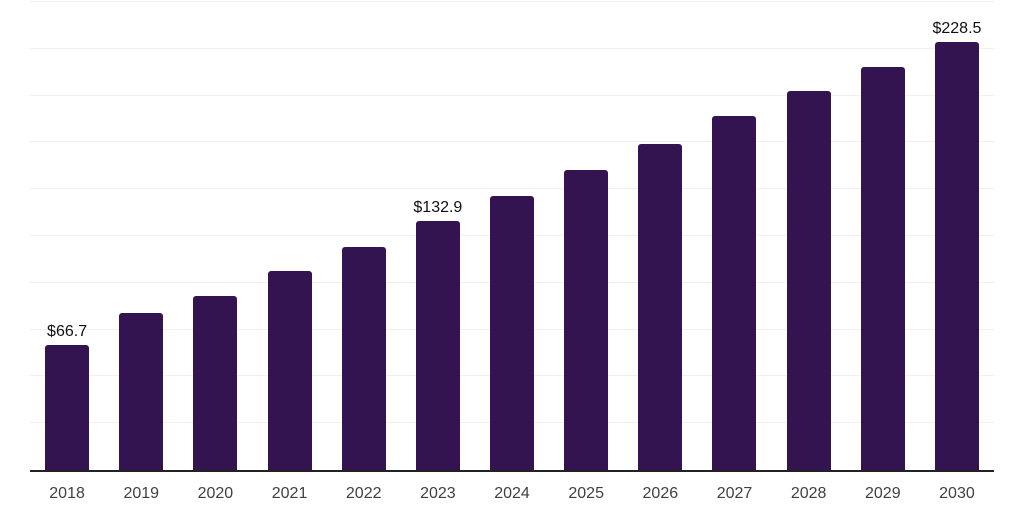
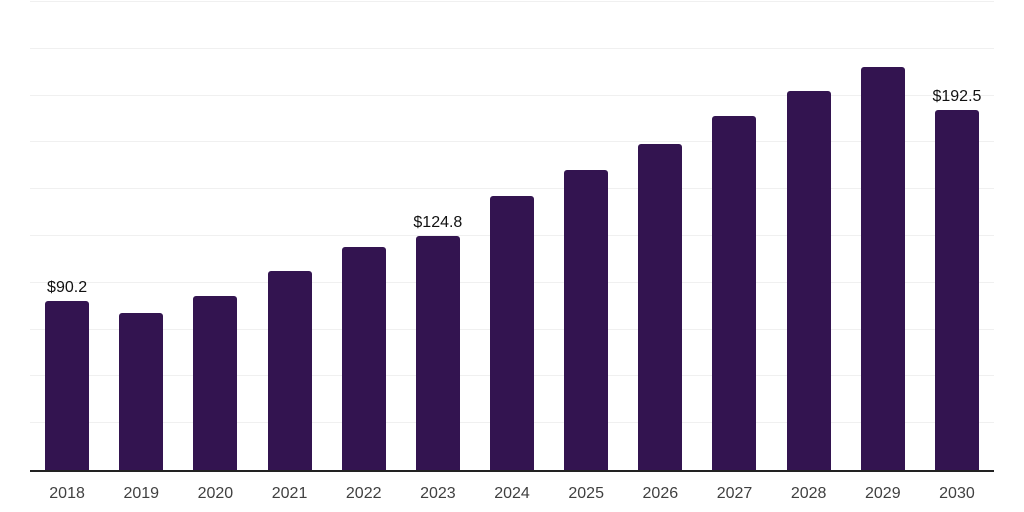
2018: $66.7 -> $90.2
2023: $132.9 -> $124.8
2030: $228.5 -> $192.5
